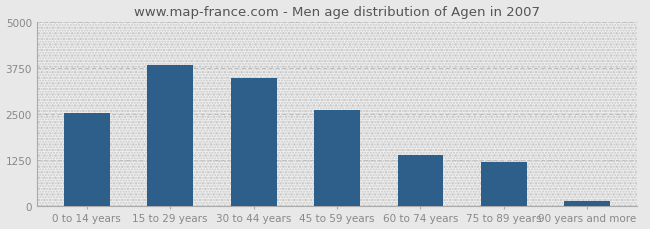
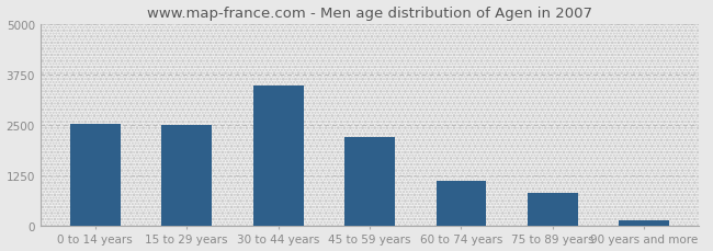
15 to 29 years: 3820 -> 2500
45 to 59 years: 2600 -> 2200
60 to 74 years: 1370 -> 1100
75 to 89 years: 1200 -> 800
